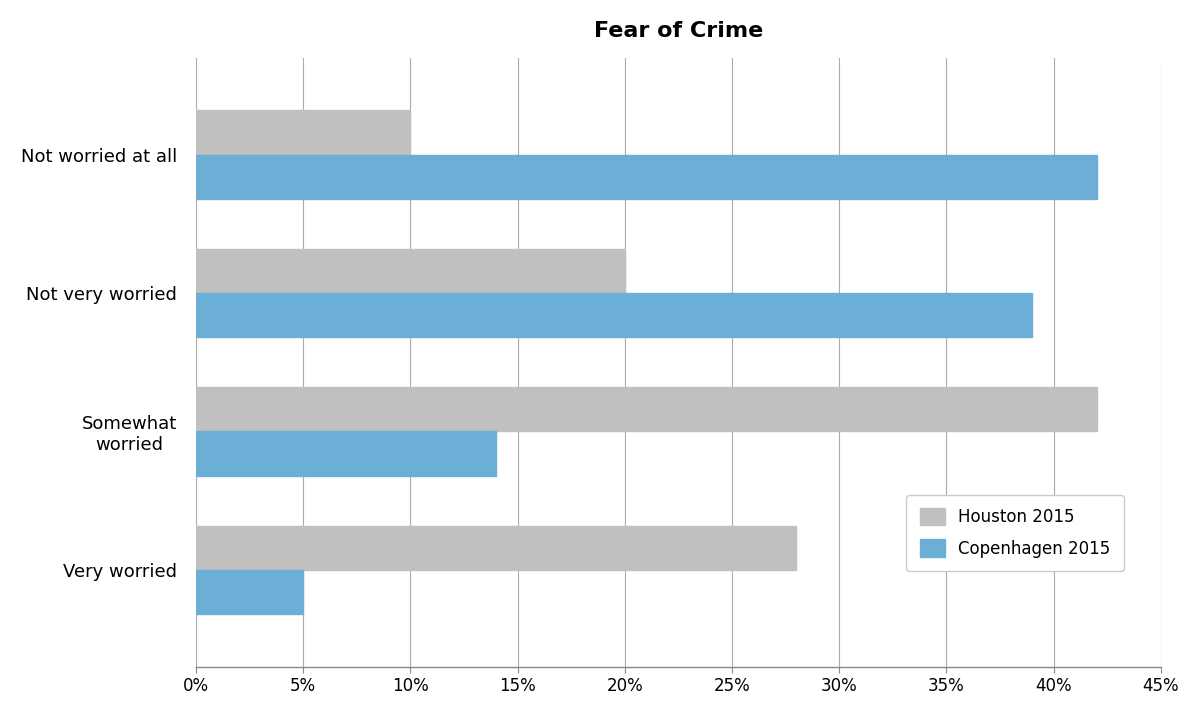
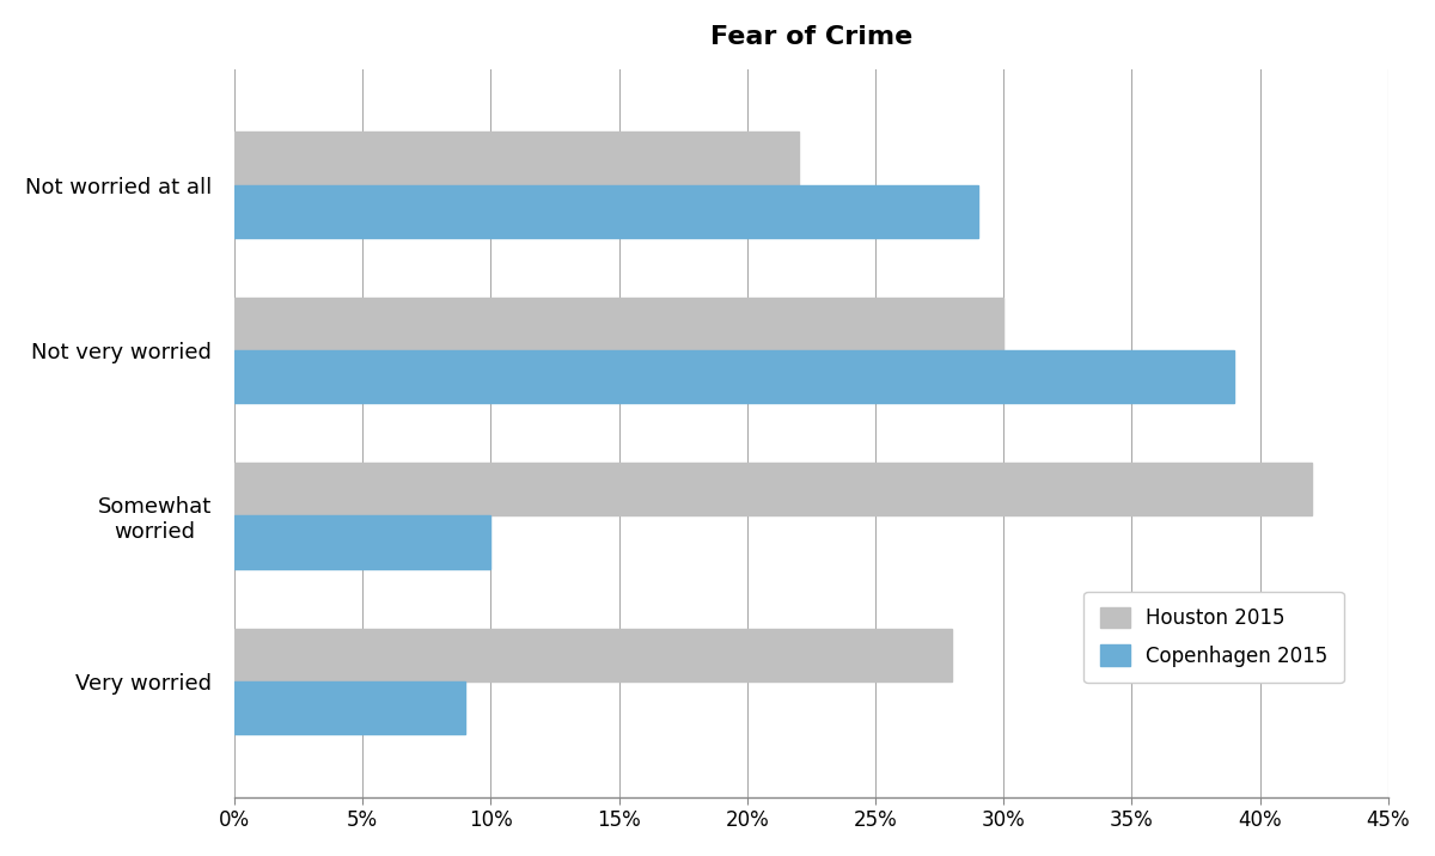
Houston 2015/Not worried at all: 10% -> 22%
Copenhagen 2015/Not worried at all: 42% -> 29%
Houston 2015/Not very worried: 20% -> 30%
Copenhagen 2015/Somewhat worried: 14% -> 10%
Copenhagen 2015/Very worried: 5% -> 9%
